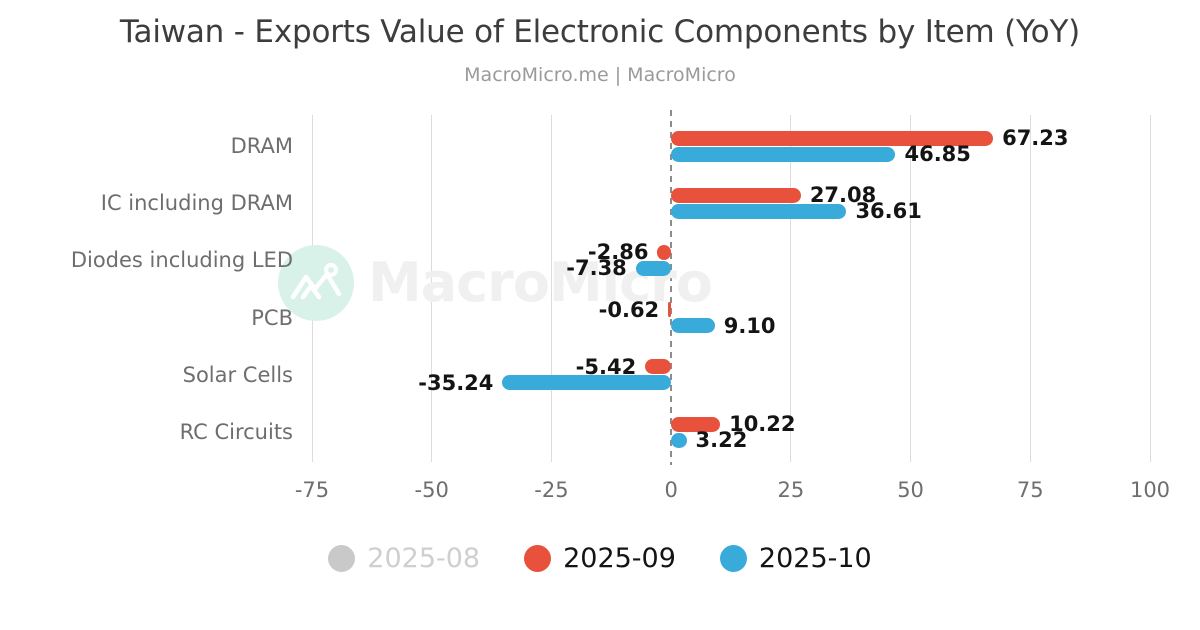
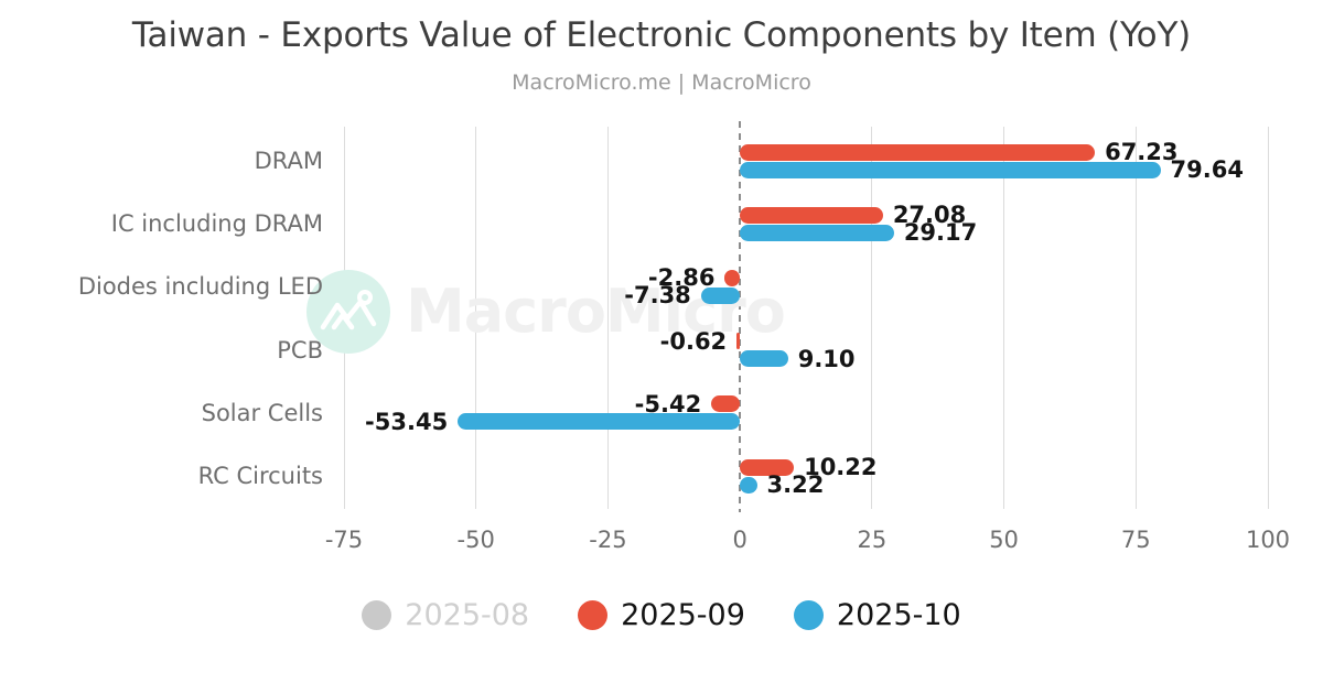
2025-10/DRAM: 46.85 -> 79.64
2025-10/IC including DRAM: 36.61 -> 29.17
2025-10/Solar Cells: -35.24 -> -53.45
